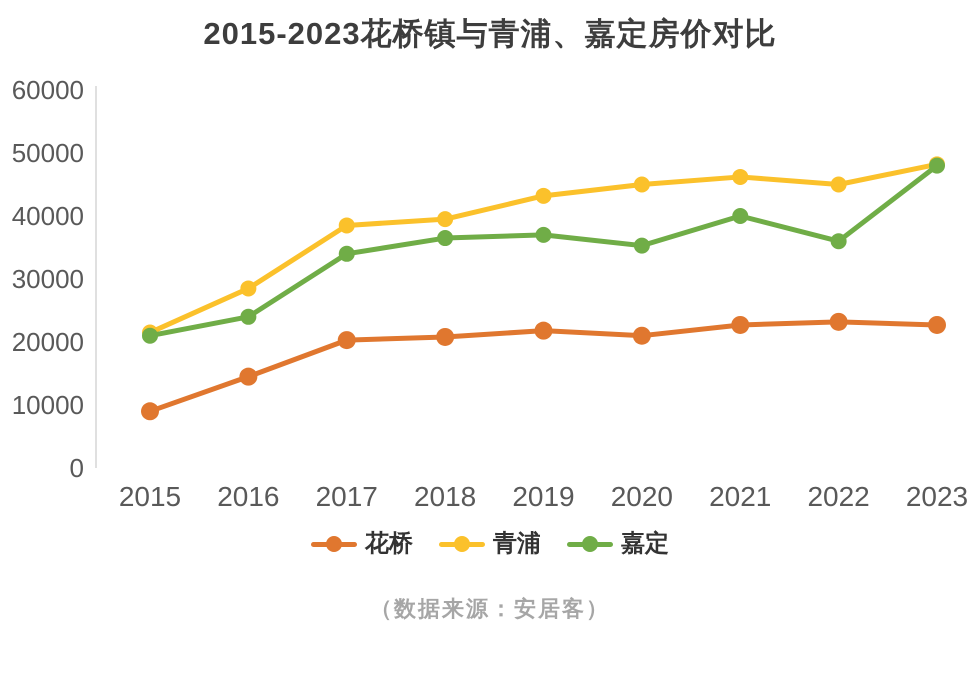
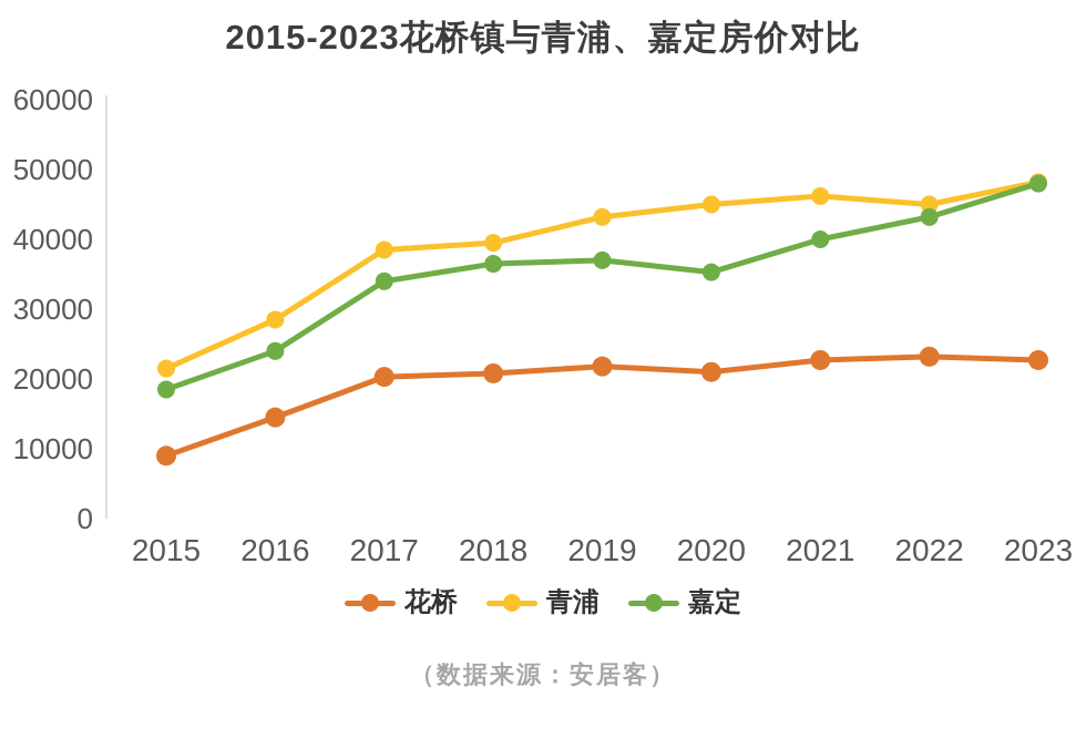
嘉定/2015: 21000 -> 18000
嘉定/2022: 36000 -> 43000
